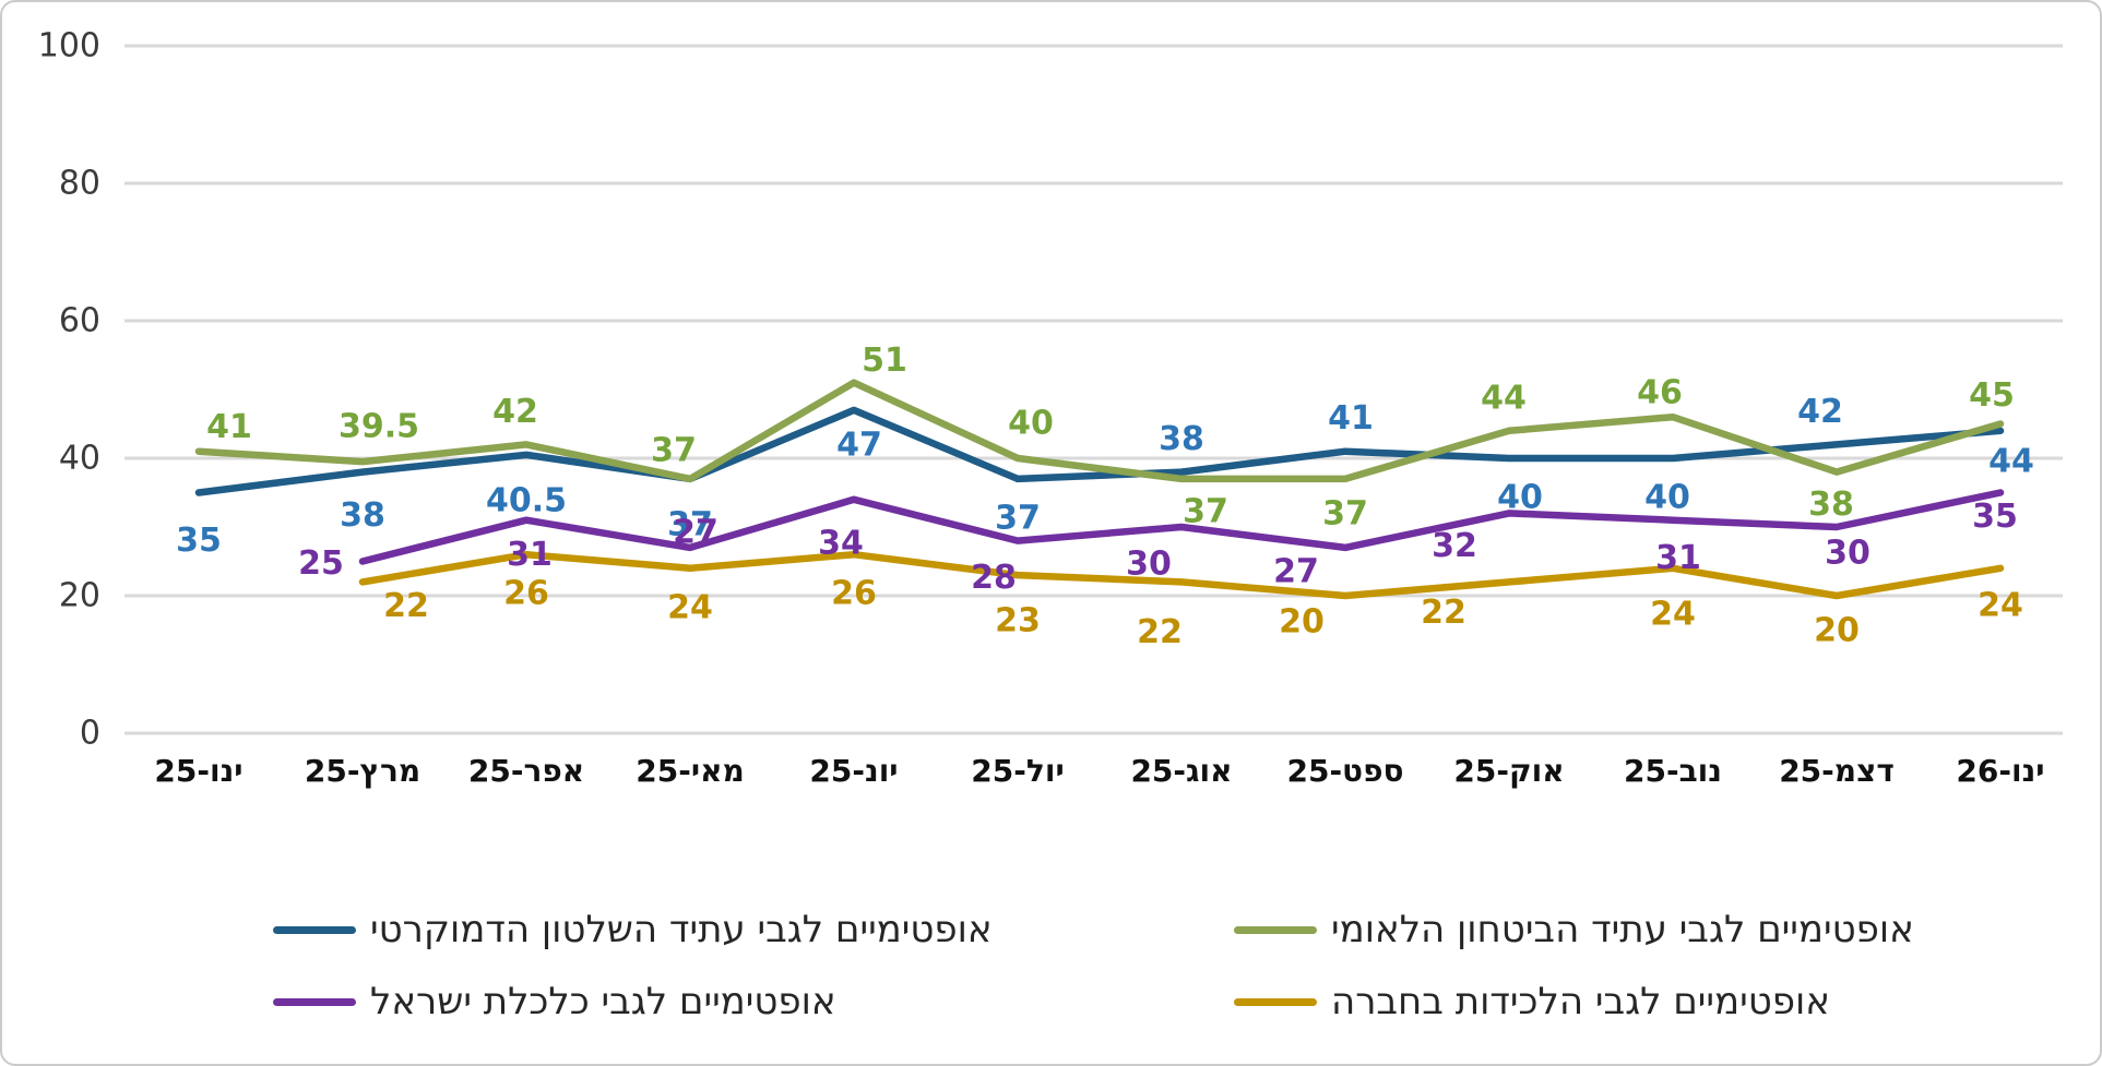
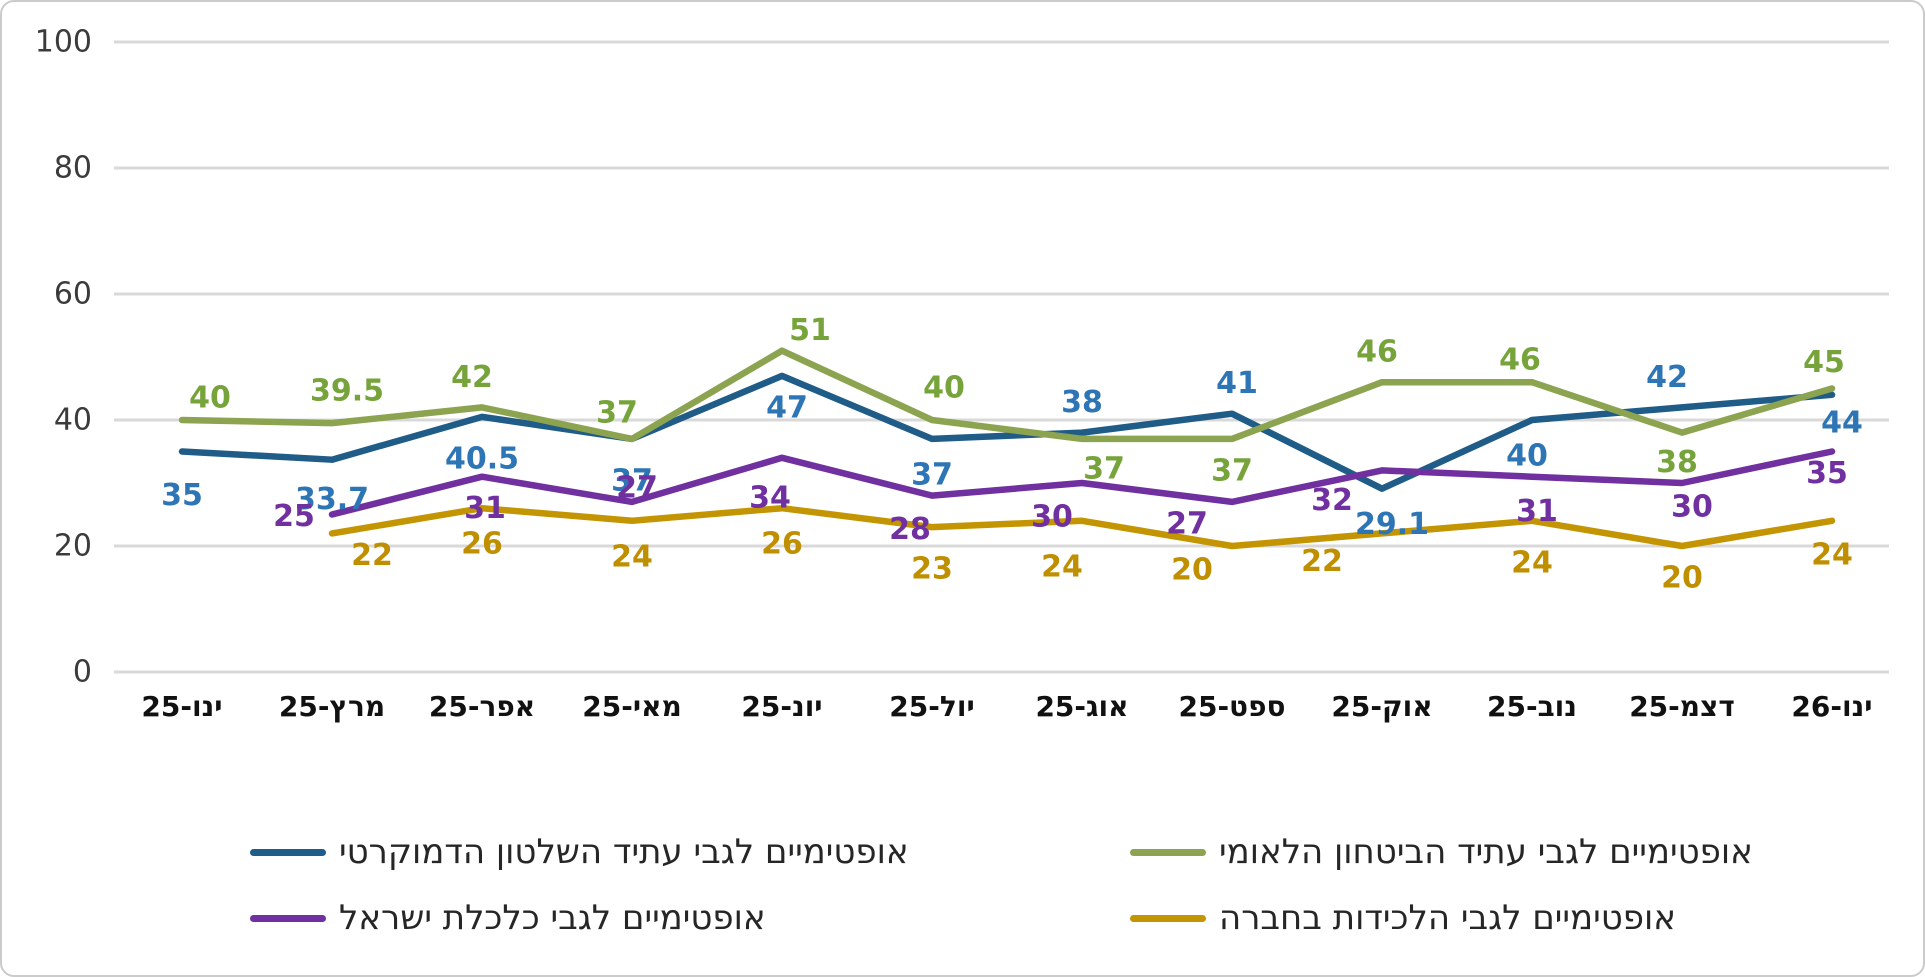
אופטימיים לגבי עתיד הביטחון הלאומי/ינו-25: 41 -> 40
אופטימיים לגבי עתיד השלטון הדמוקרטי/מרץ-25: 38 -> 33.7
אופטימיים לגבי הלכידות בחברה/אוג-25: 22 -> 24
אופטימיים לגבי עתיד השלטון הדמוקרטי/אוק-25: 40 -> 29.1
אופטימיים לגבי עתיד הביטחון הלאומי/אוק-25: 44 -> 46
